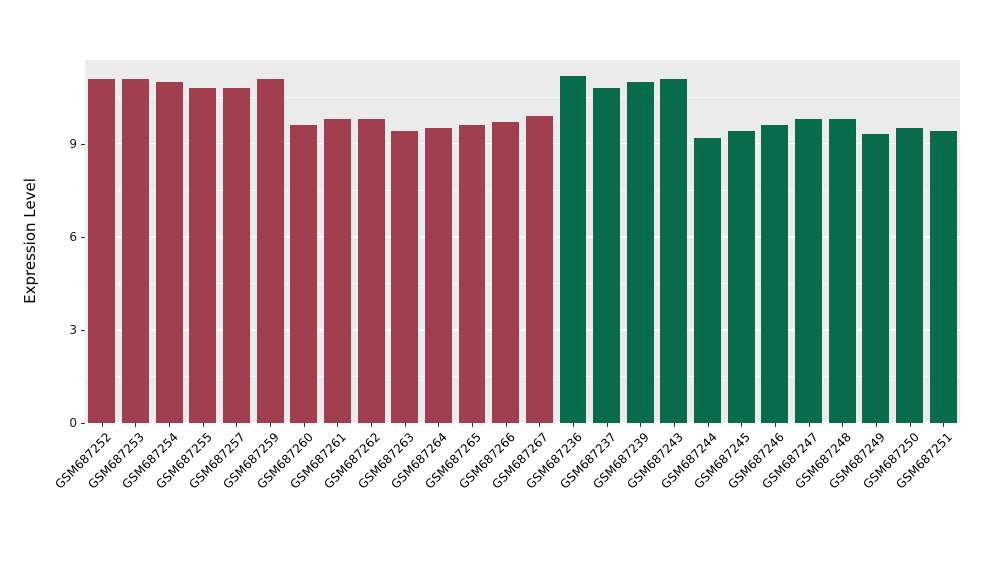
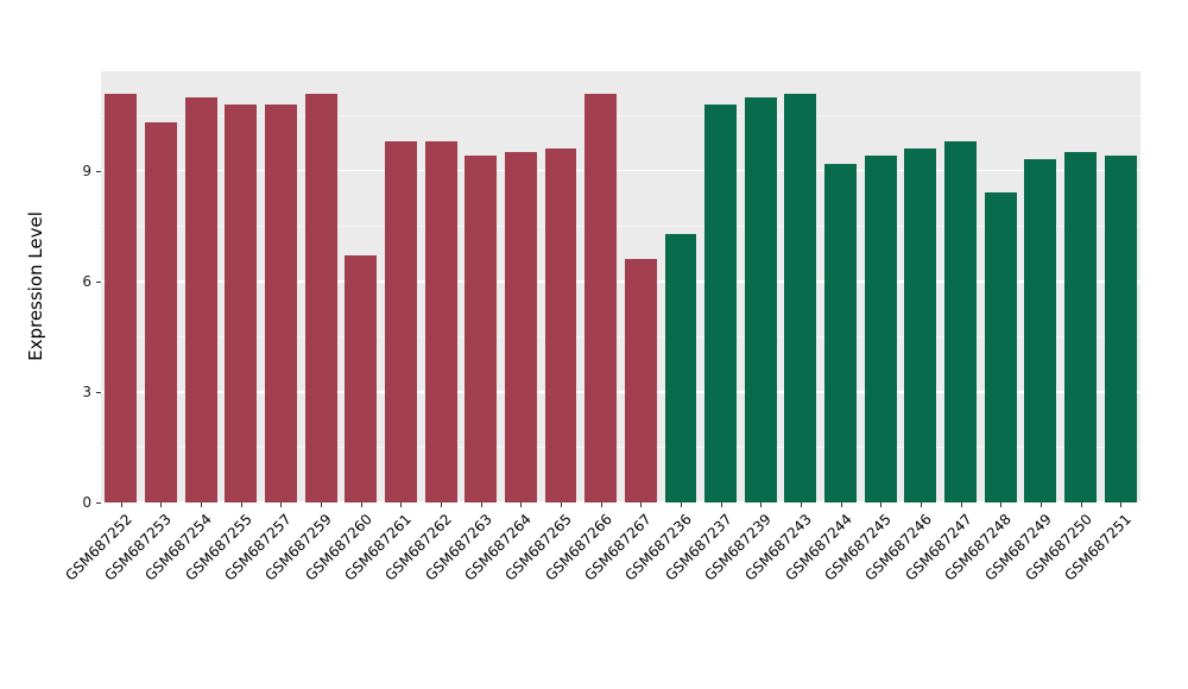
GSM687253: 11.1 -> 10.3
GSM687260: 9.6 -> 6.7
GSM687266: 9.7 -> 11.1
GSM687267: 9.9 -> 6.6
GSM687236: 11.2 -> 7.3
GSM687248: 9.8 -> 8.4
